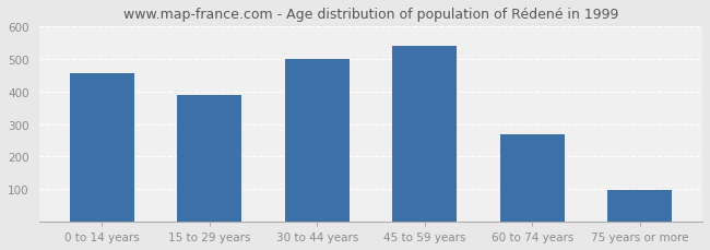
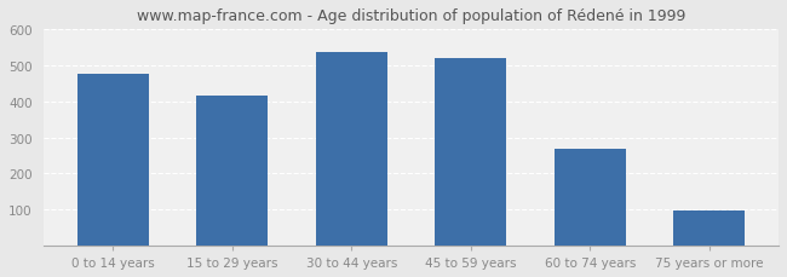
0 to 14 years: 455 -> 476
15 to 29 years: 390 -> 415
30 to 44 years: 500 -> 536
45 to 59 years: 540 -> 520
